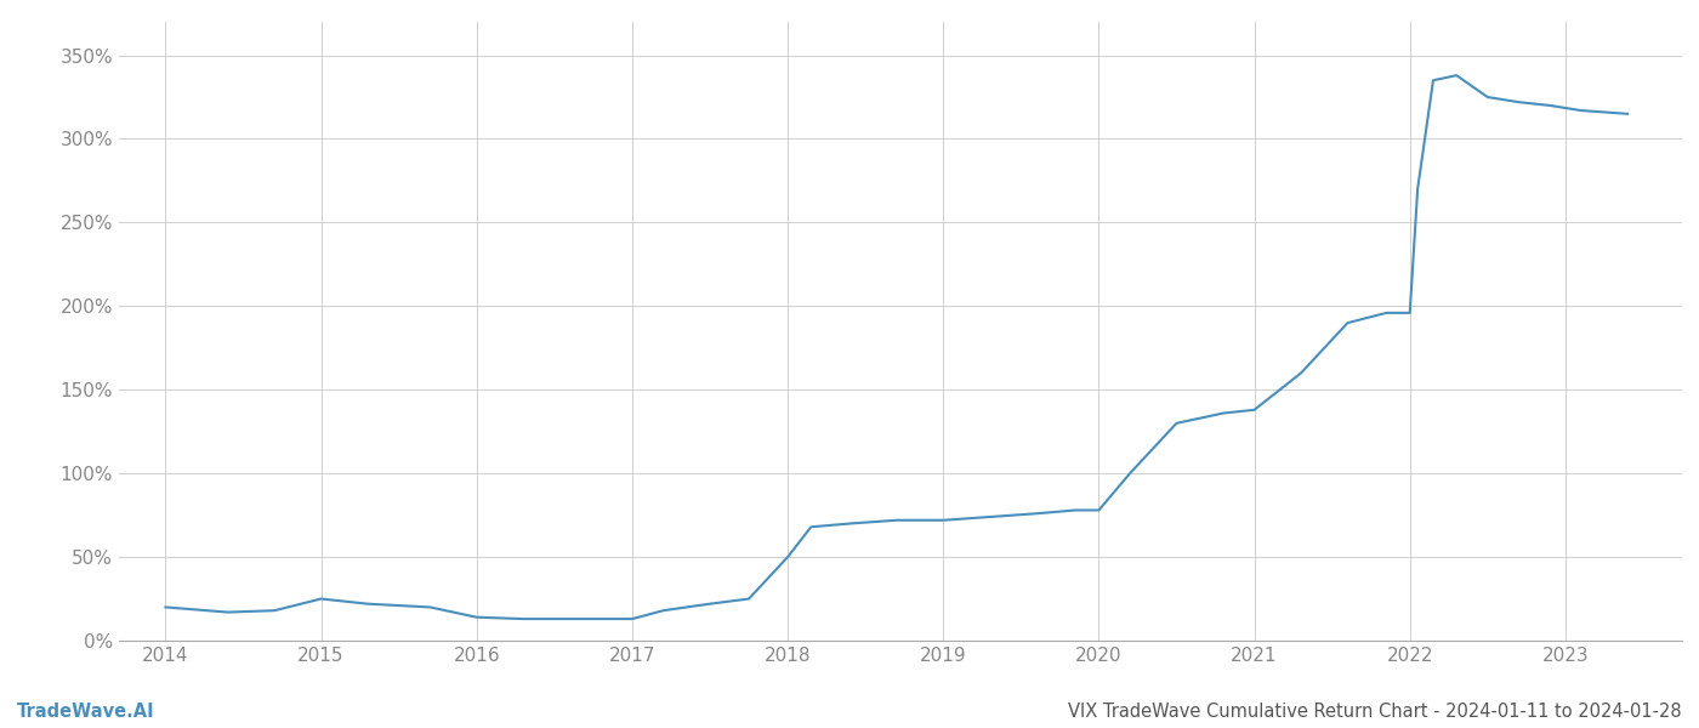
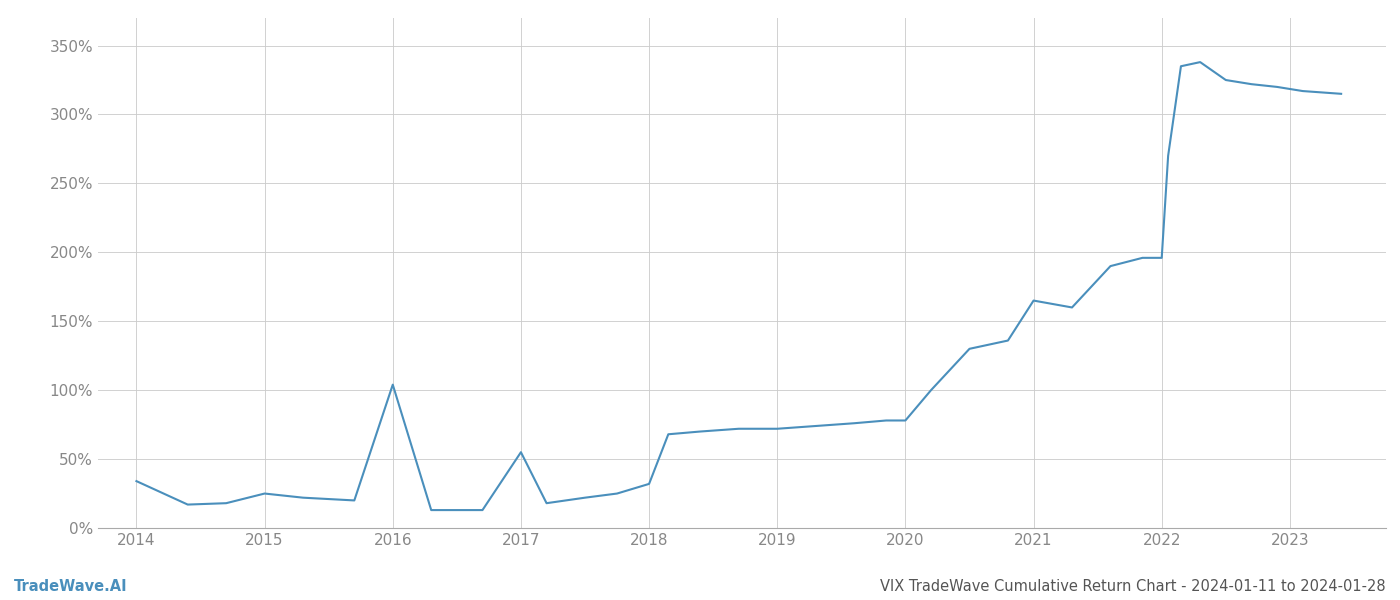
2014: 20% -> 34%
2016: 14% -> 104%
2017: 13% -> 55%
2018: 50% -> 32%
2021: 138% -> 165%
